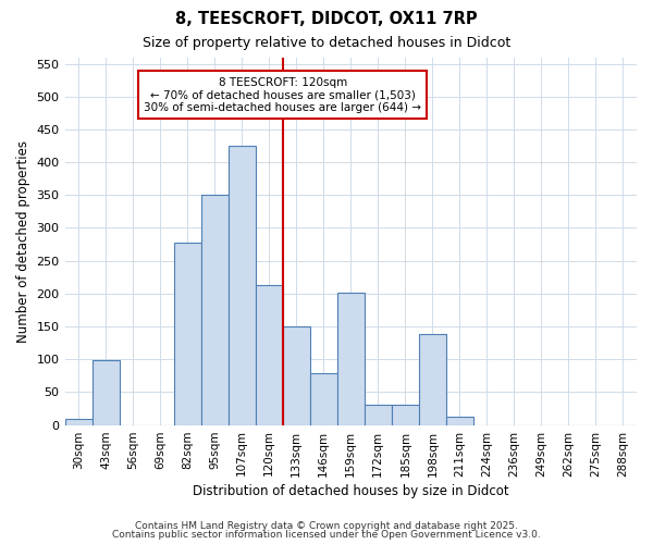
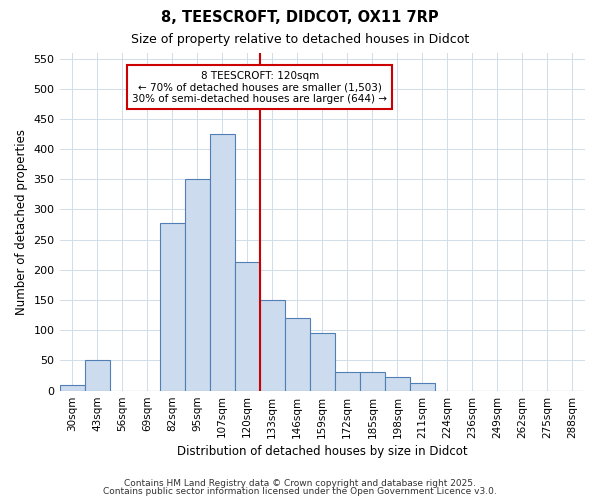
43sqm: 98 -> 50
146sqm: 78 -> 120
159sqm: 202 -> 95
198sqm: 138 -> 22
